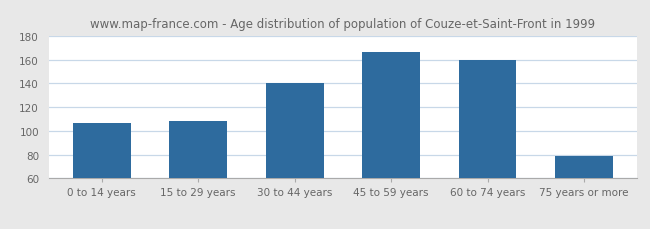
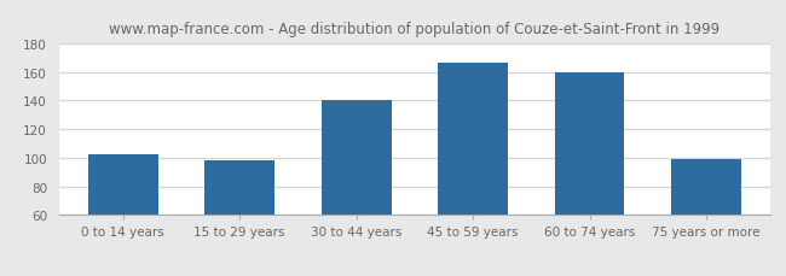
0 to 14 years: 107 -> 102
15 to 29 years: 108 -> 98
75 years or more: 79 -> 99
